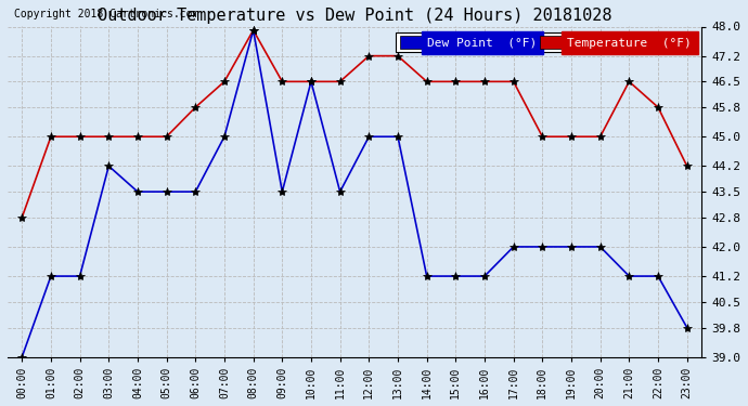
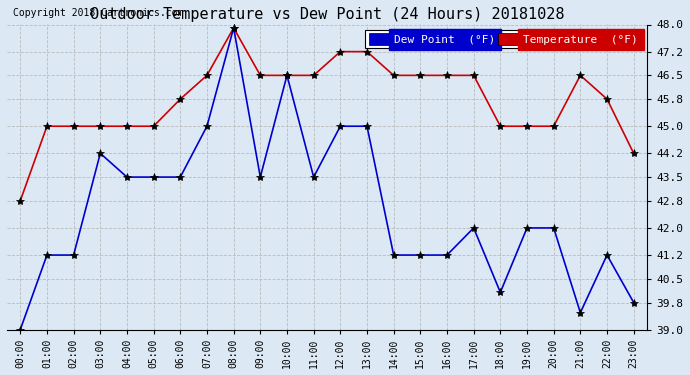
Dew Point (°F)/18:00: 42.0 -> 40.1
Dew Point (°F)/21:00: 41.2 -> 39.5
